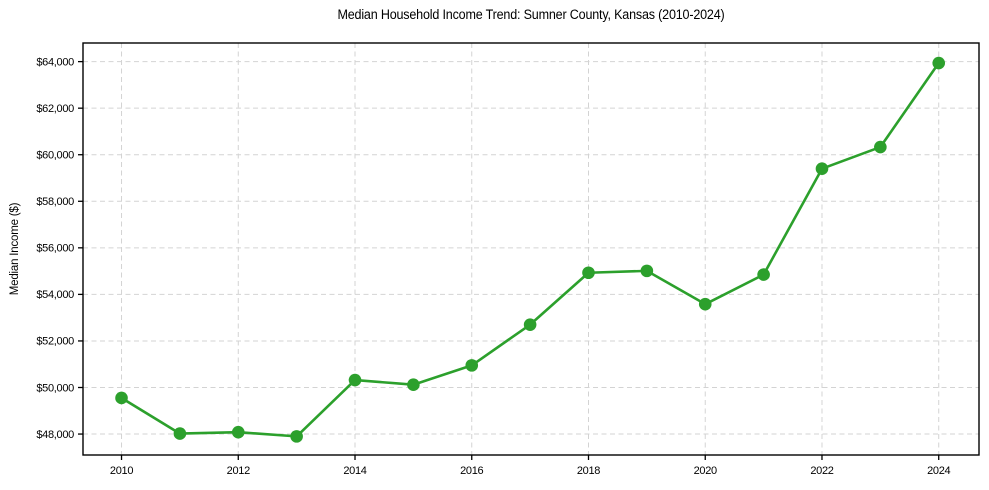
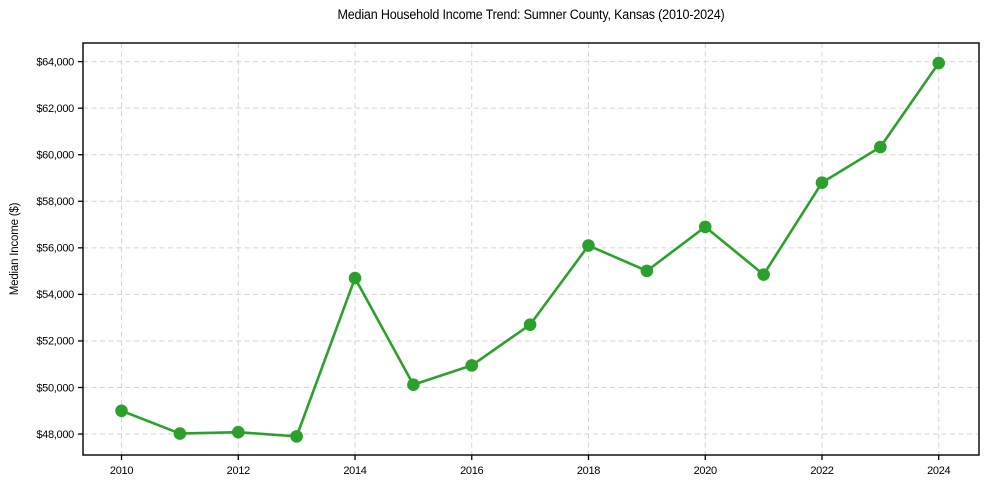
2010: $49600 -> $49000
2014: $50300 -> $54700
2018: $54900 -> $56100
2020: $53600 -> $56900
2022: $59400 -> $58800
